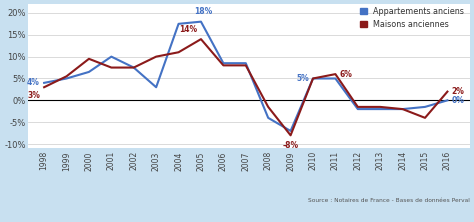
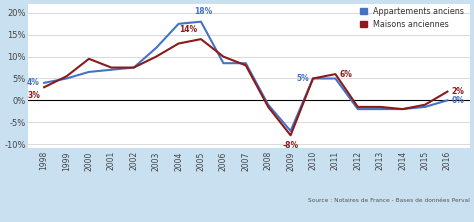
Appartements anciens/2001: 10.0% -> 7.0%
Appartements anciens/2003: 3.0% -> 12.0%
Maisons anciennes/2004: 11.0% -> 13.0%
Maisons anciennes/2006: 8.0% -> 10.0%
Appartements anciens/2008: -4.0% -> -1.0%
Maisons anciennes/2015: -4.0% -> -1.0%
